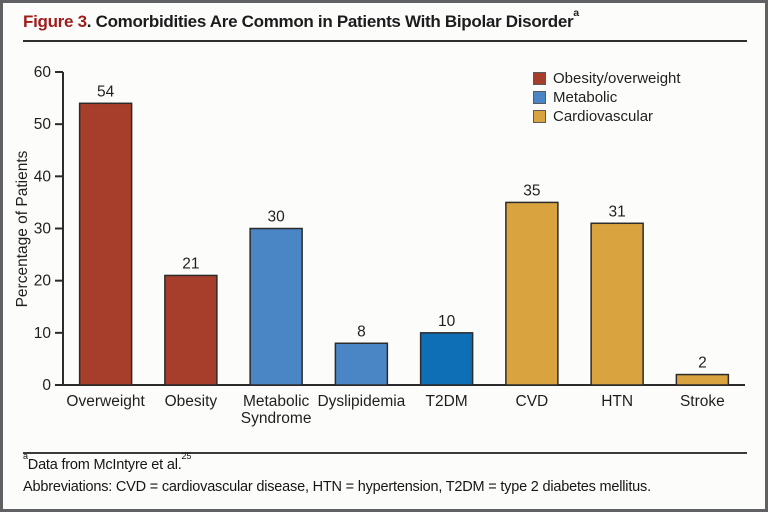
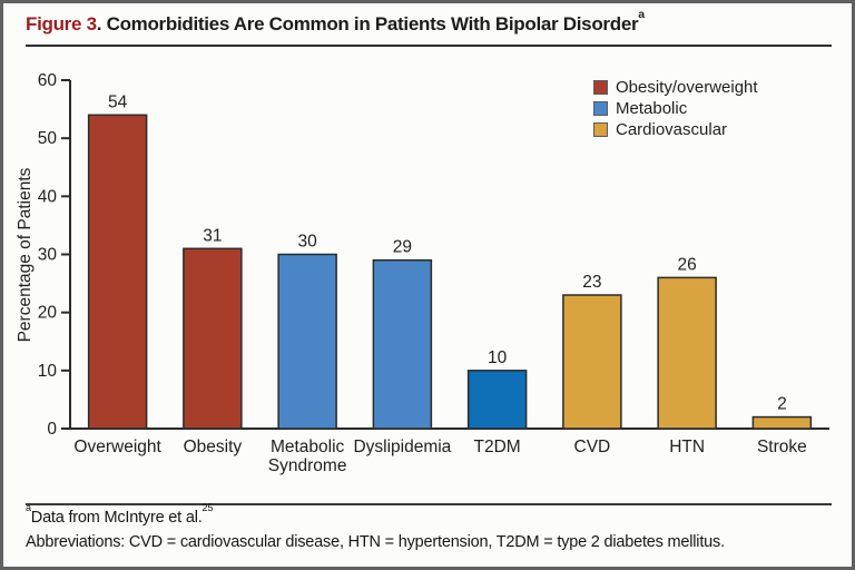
Obesity: 21 -> 31
Dyslipidemia: 8 -> 29
CVD: 35 -> 23
HTN: 31 -> 26
